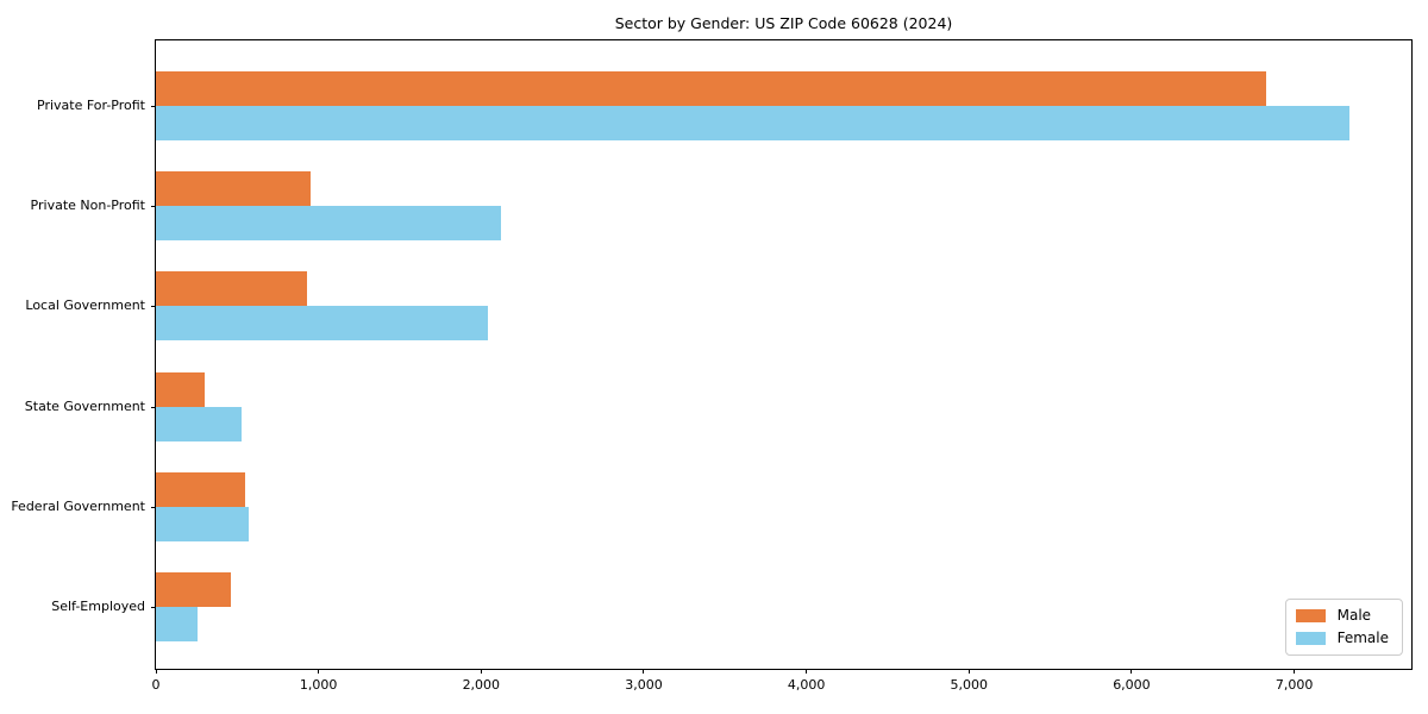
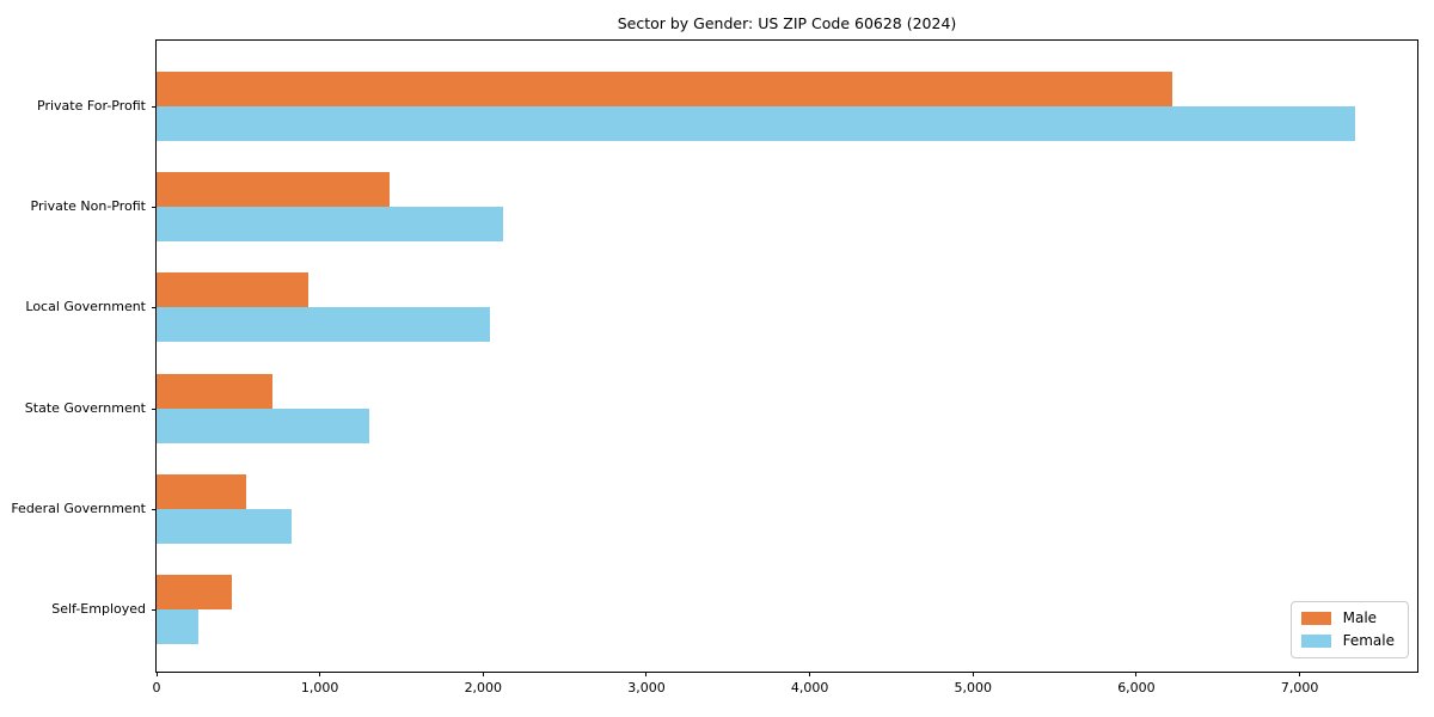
Male/Private For-Profit: 6830 -> 6220
Male/Private Non-Profit: 950 -> 1430
Male/State Government: 300 -> 710
Female/State Government: 520 -> 1300
Female/Federal Government: 570 -> 830
